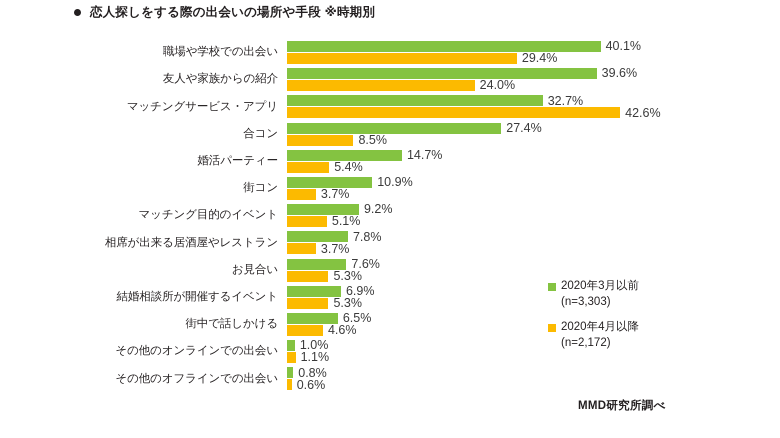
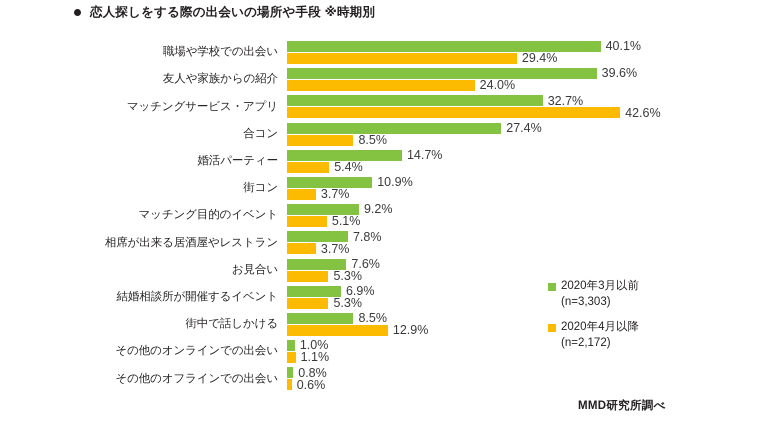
2020年3月以前/街中で話しかける: 6.5% -> 8.5%
2020年4月以降/街中で話しかける: 4.6% -> 12.9%
